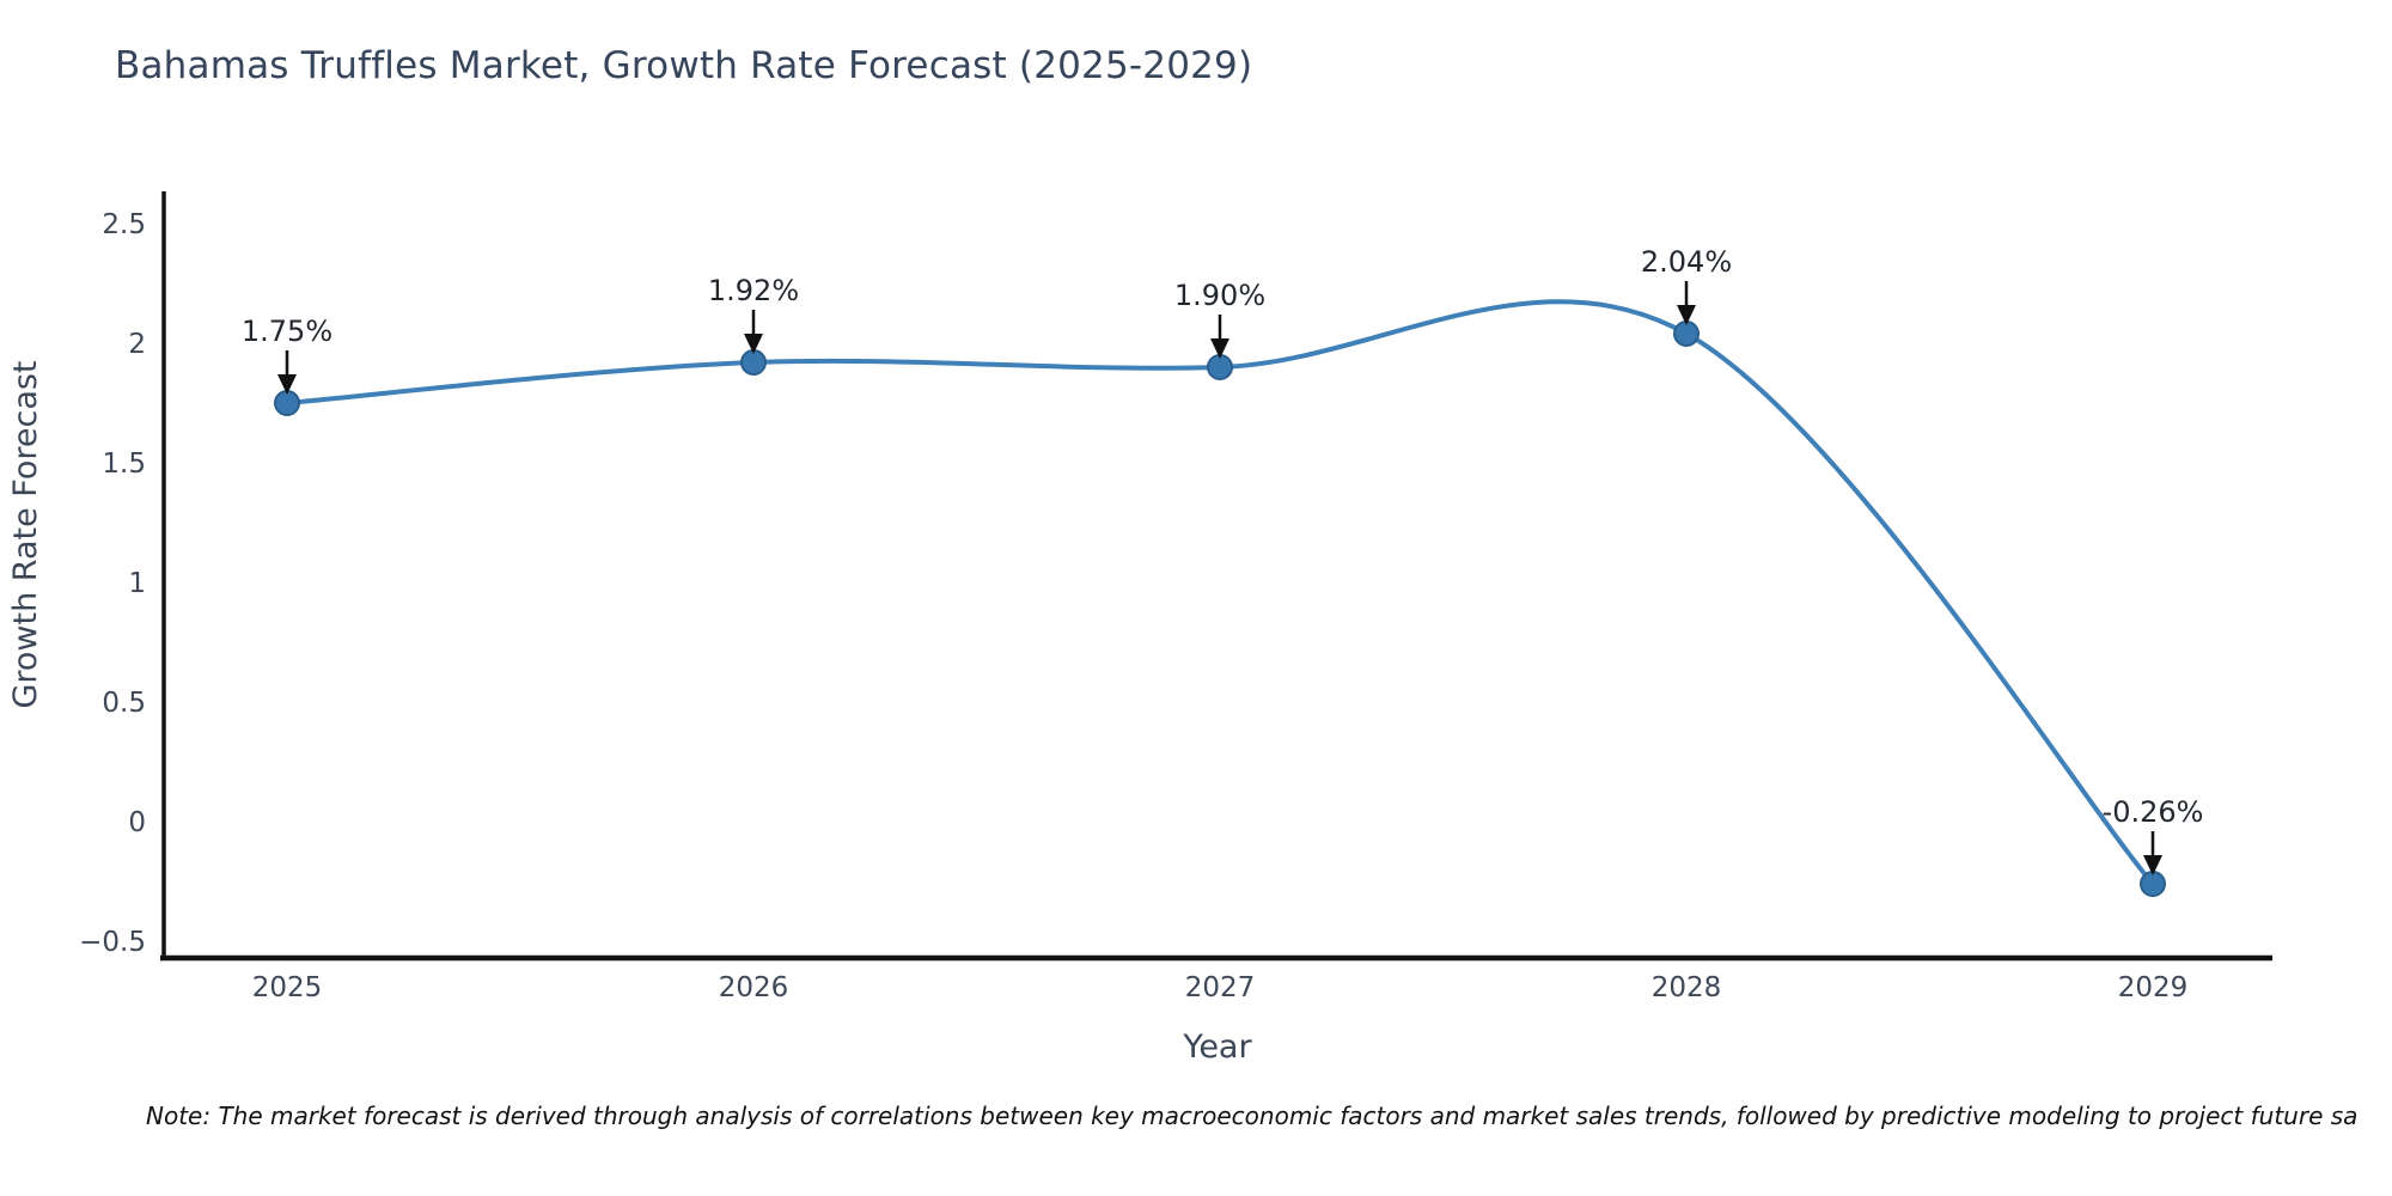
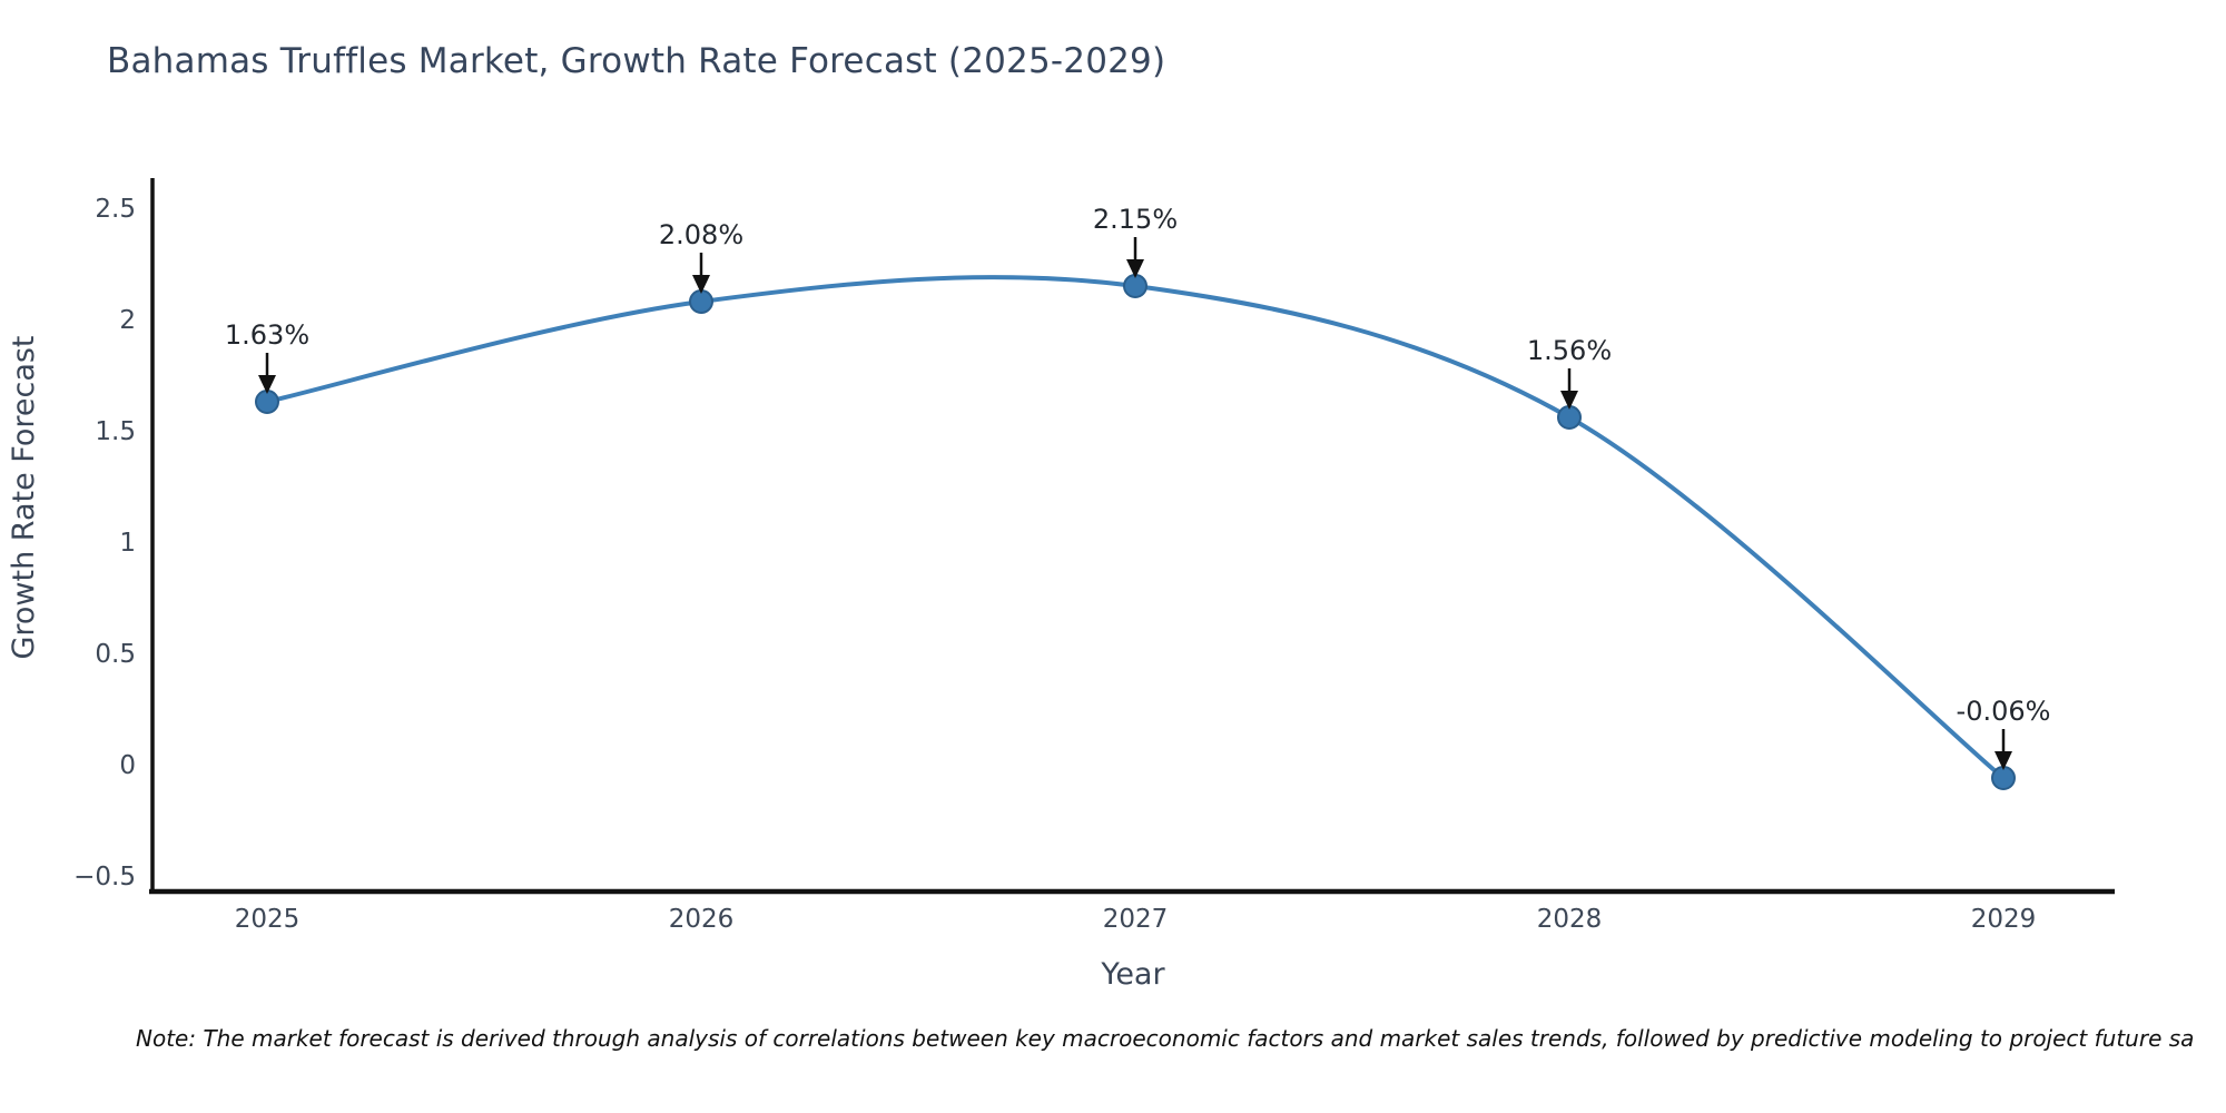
2025: 1.75% -> 1.63%
2026: 1.92% -> 2.08%
2027: 1.90% -> 2.15%
2028: 2.04% -> 1.56%
2029: -0.26% -> -0.06%
